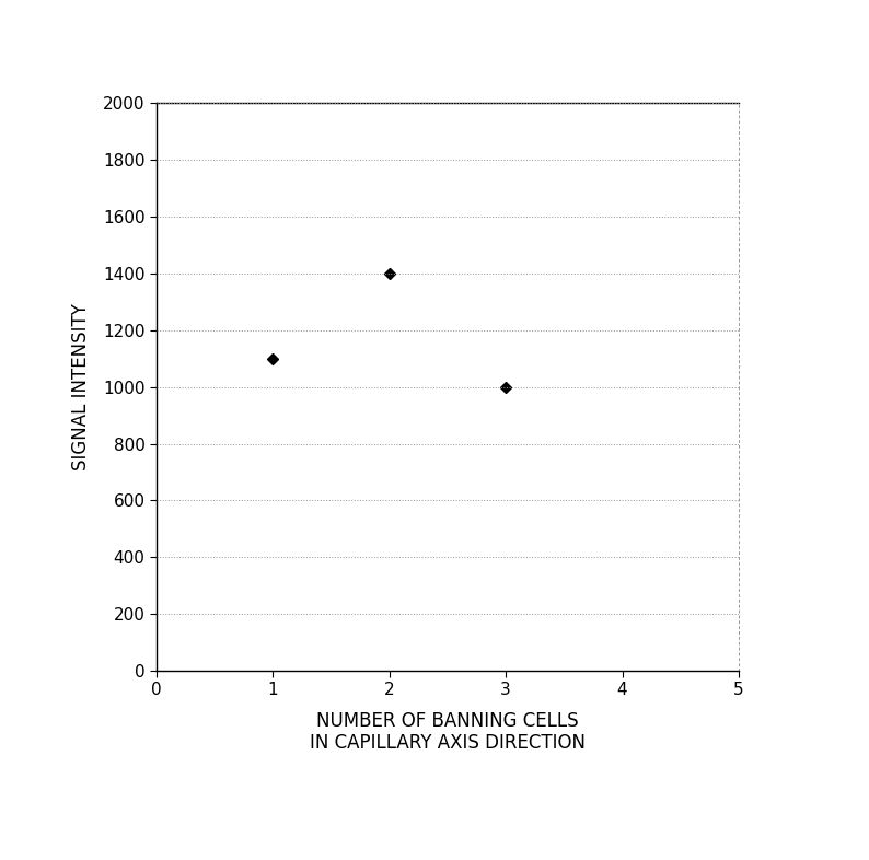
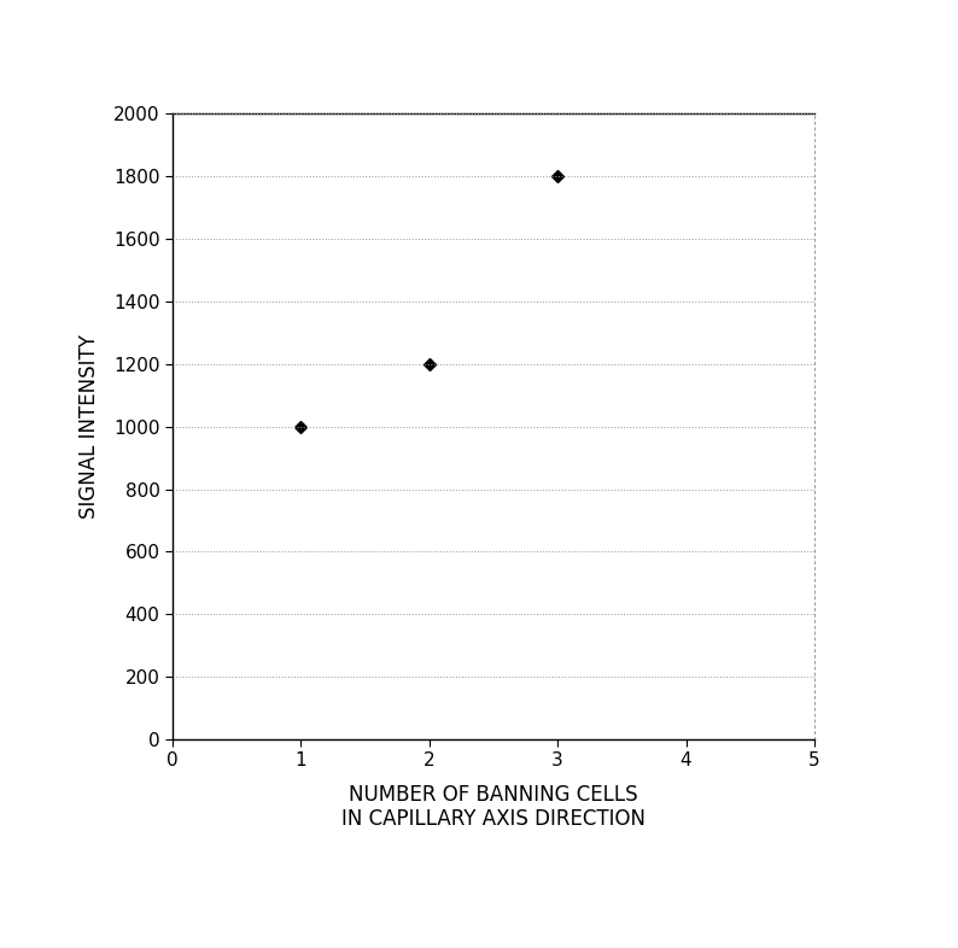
1: 1100 -> 1000
2: 1400 -> 1200
3: 1000 -> 1800
